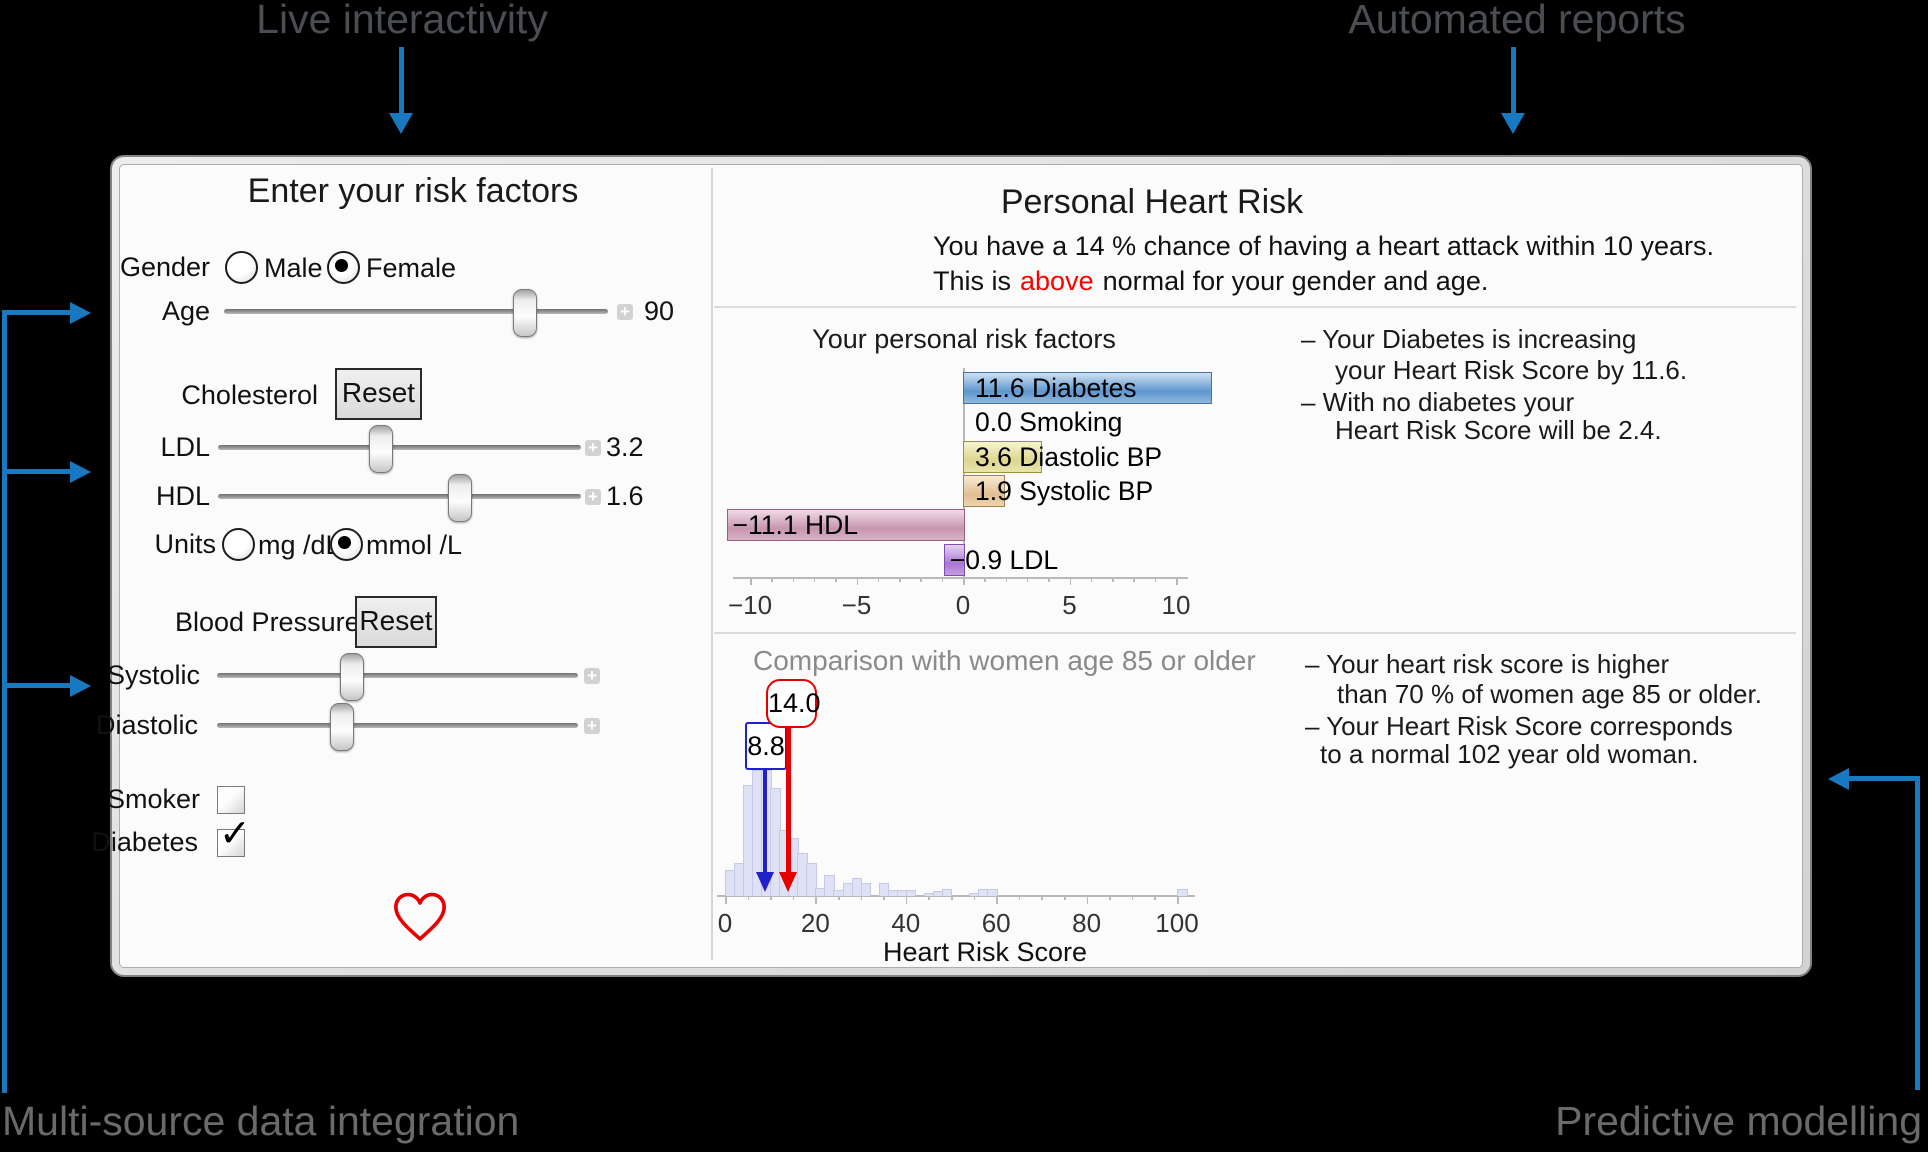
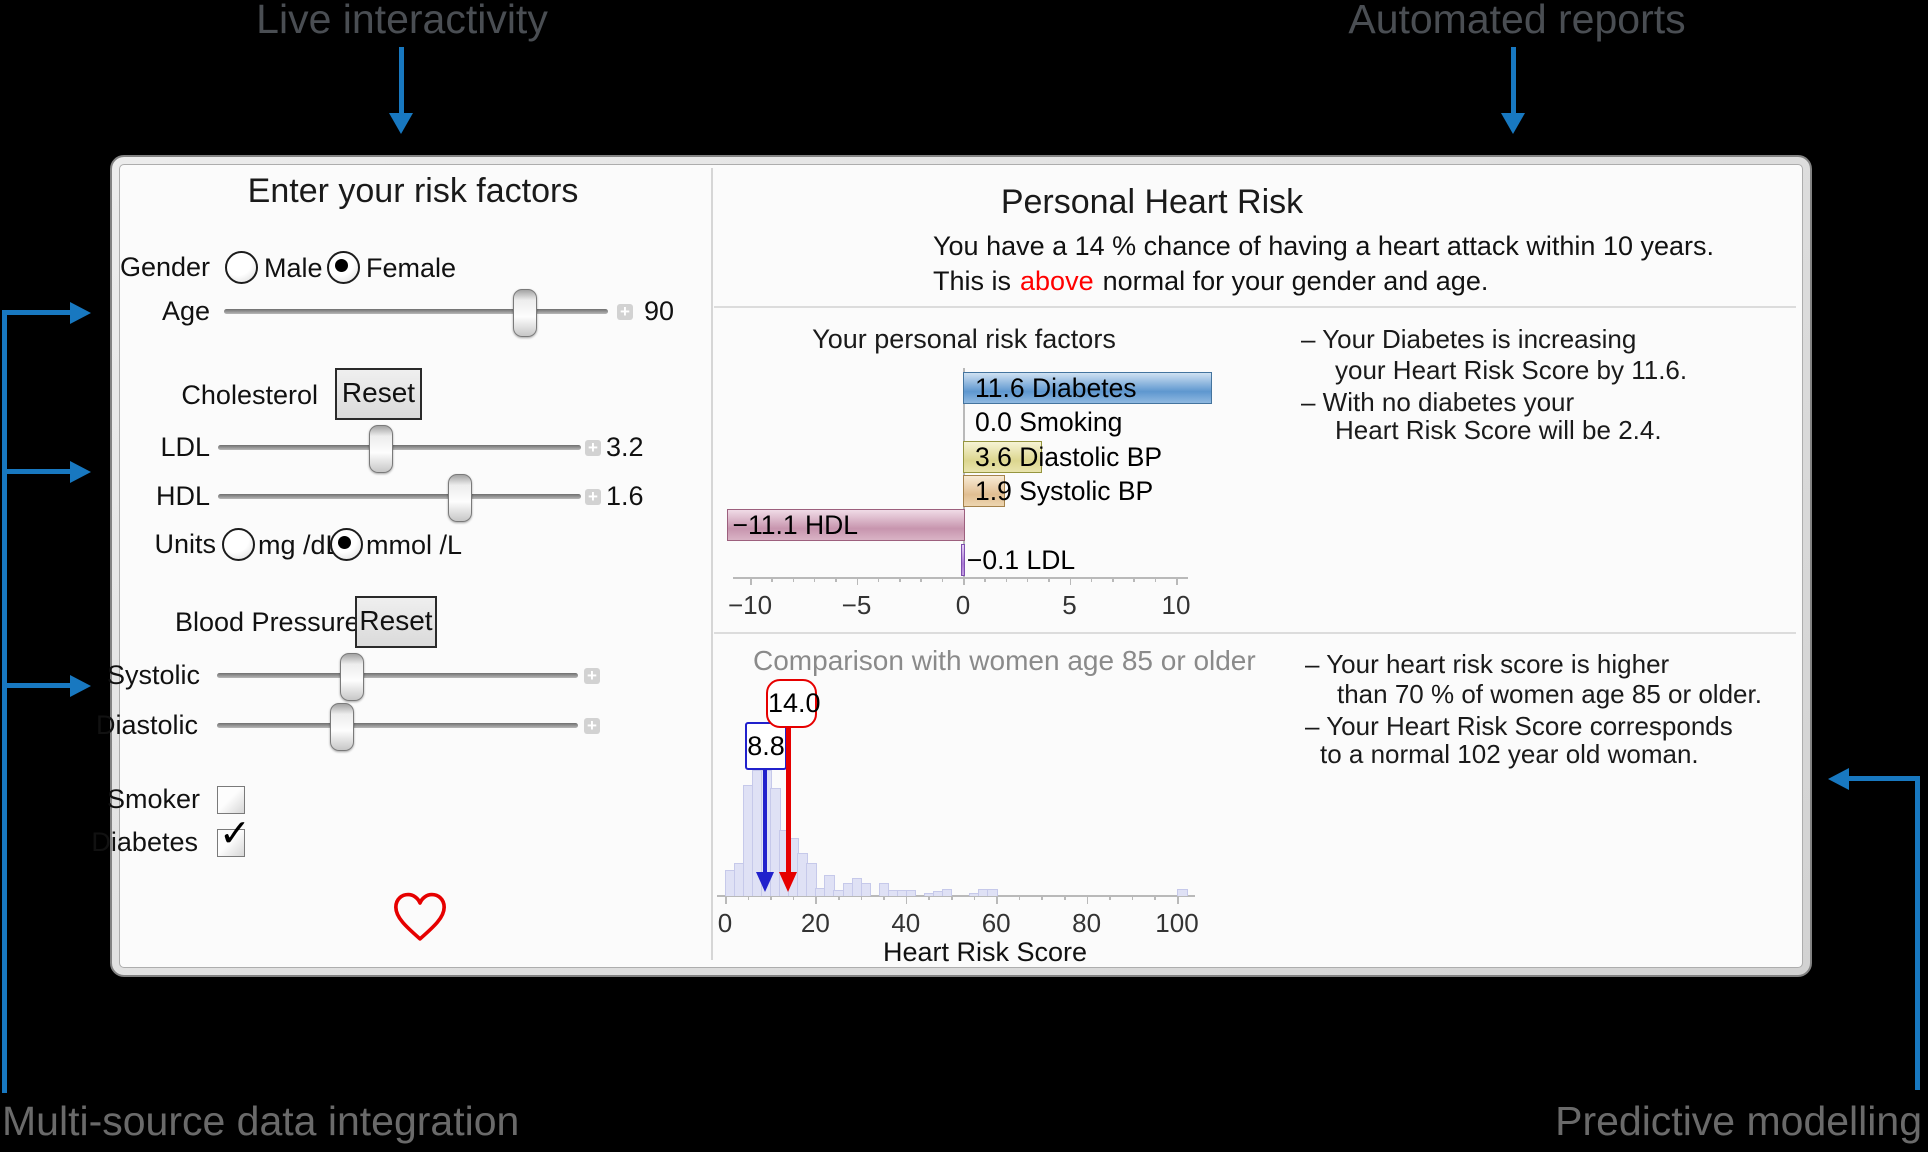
Your personal risk factors/LDL: −0.9 -> −0.1
